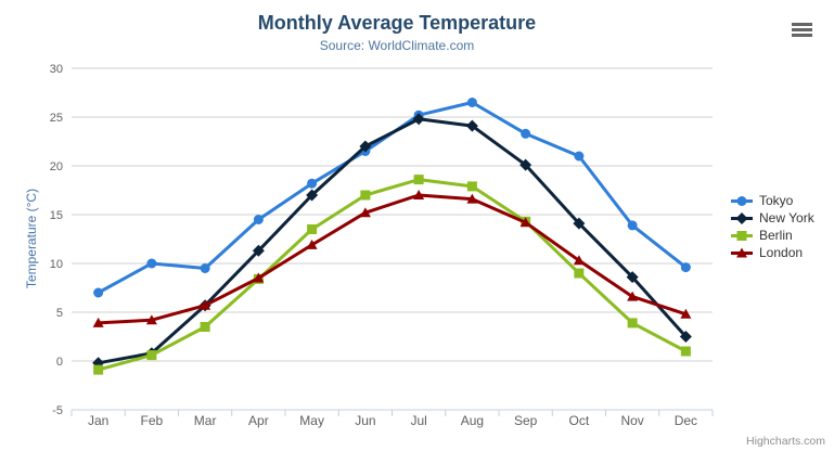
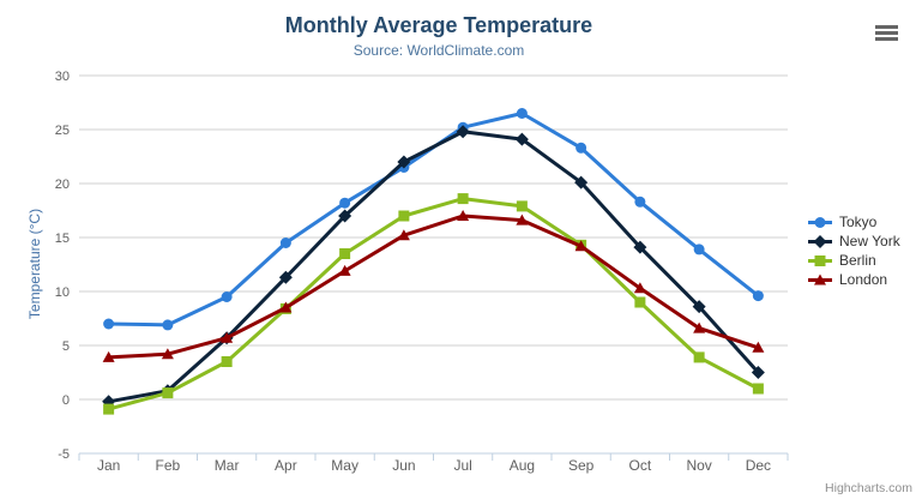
Tokyo/Feb: 10 -> 7
Tokyo/Oct: 21 -> 18
